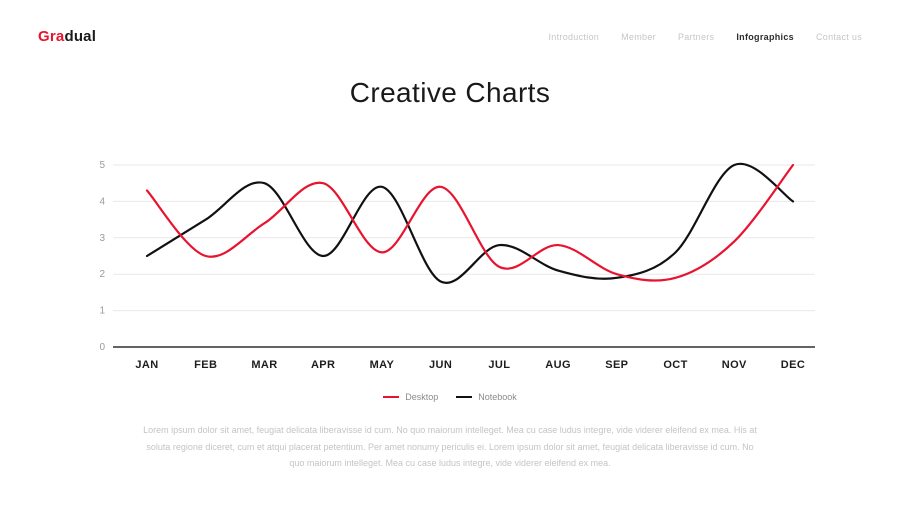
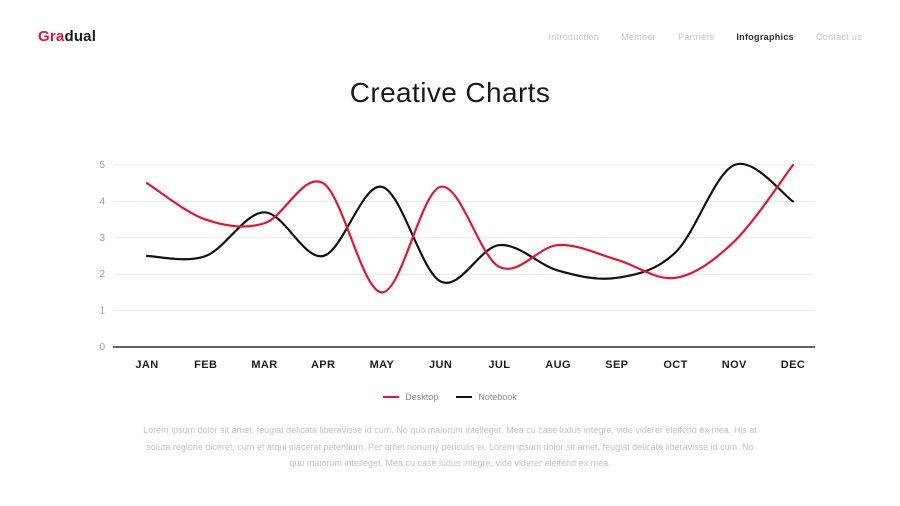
Desktop/JAN: 4.3 -> 4.5
Desktop/FEB: 2.5 -> 3.5
Notebook/FEB: 3.5 -> 2.5
Notebook/MAR: 4.5 -> 3.7
Desktop/MAY: 2.6 -> 1.5
Desktop/SEP: 2.0 -> 2.4
